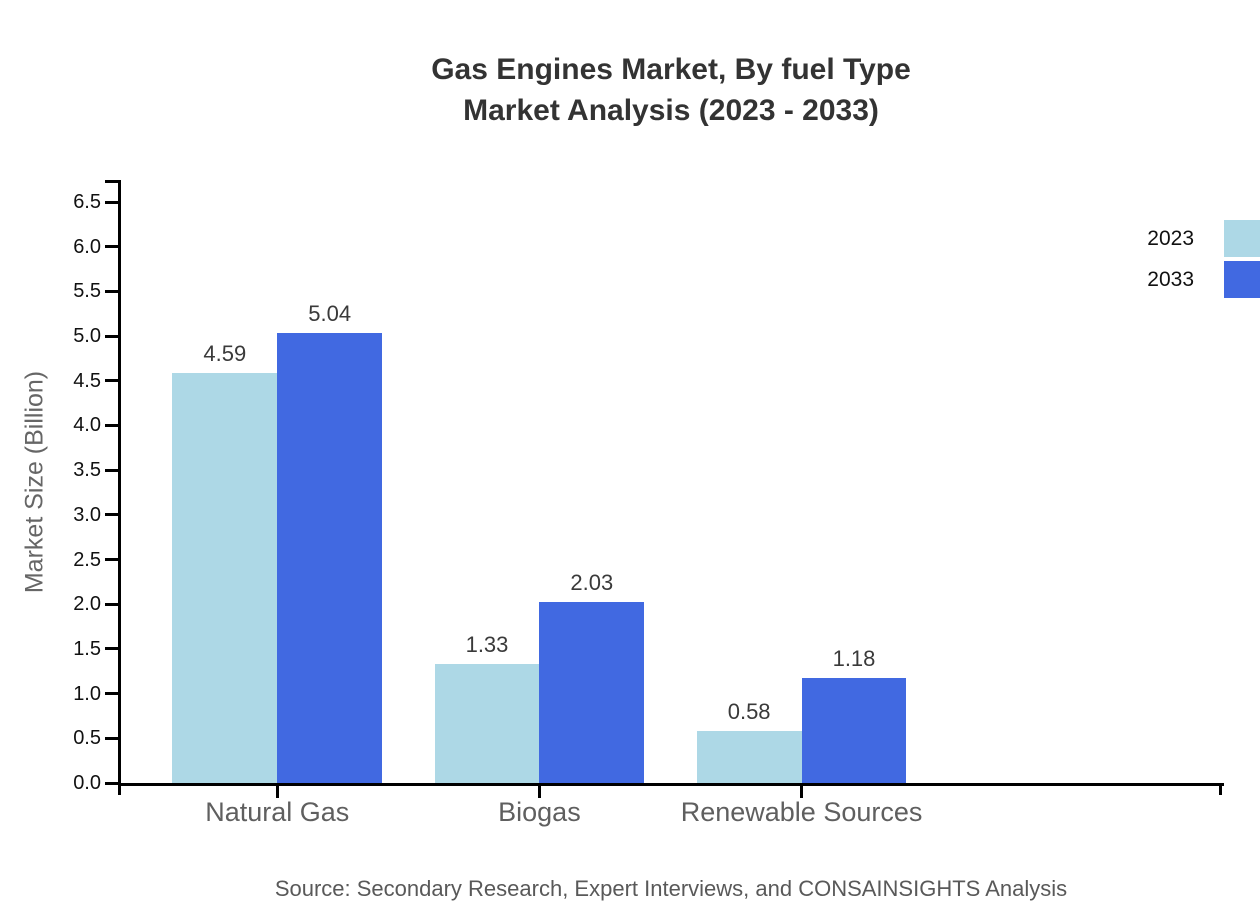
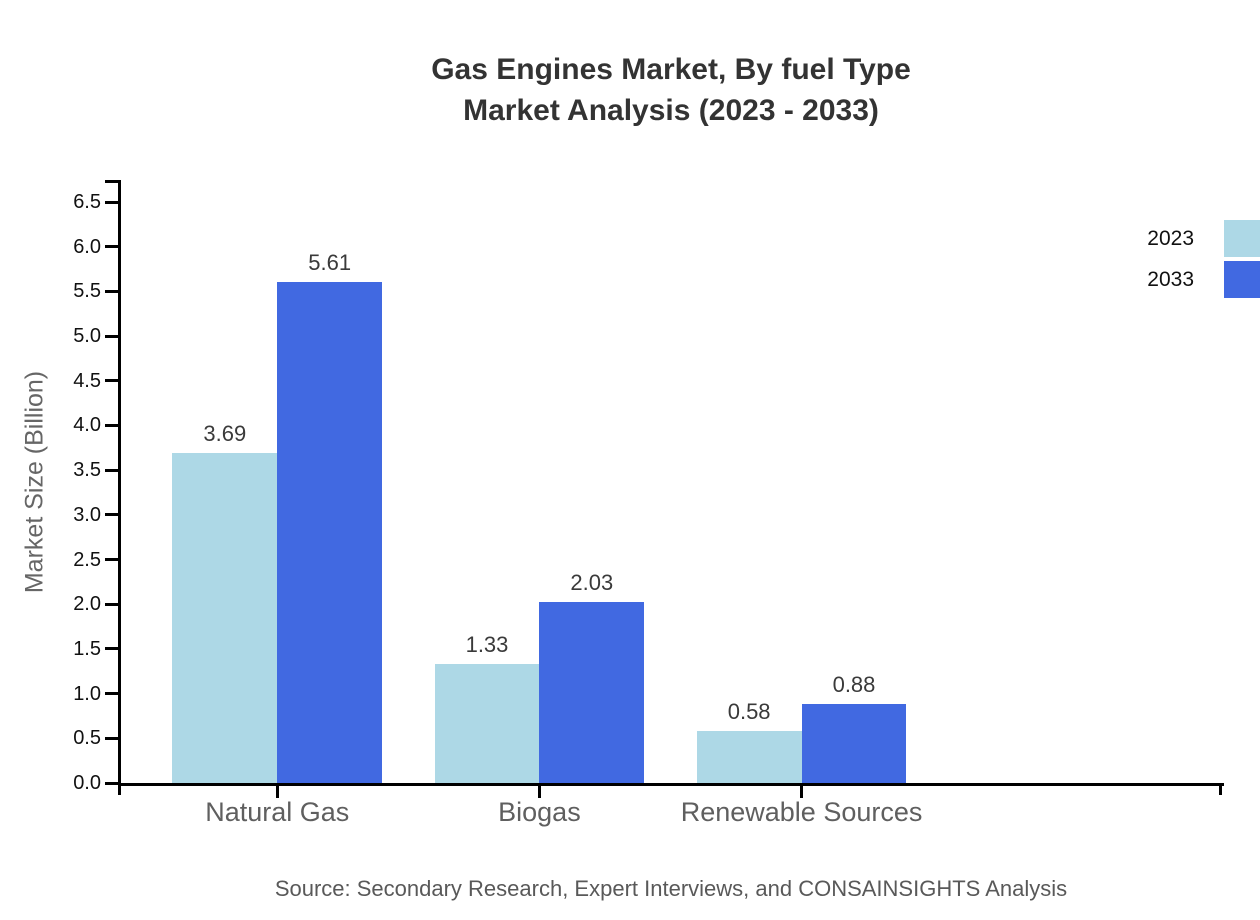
2023/Natural Gas: 4.59 -> 3.69
2033/Natural Gas: 5.04 -> 5.61
2033/Renewable Sources: 1.18 -> 0.88
